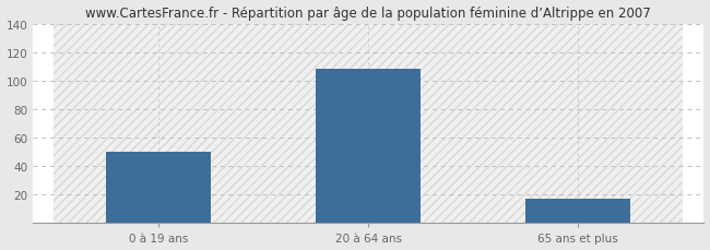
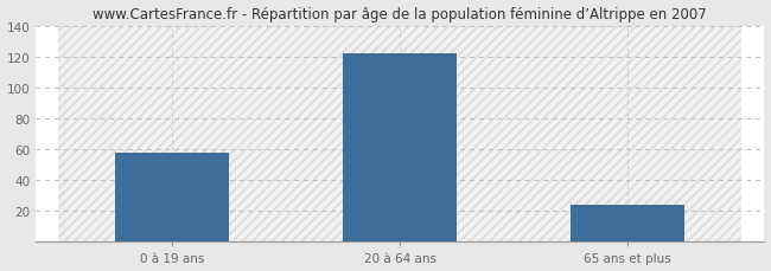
0 à 19 ans: 50 -> 58
20 à 64 ans: 108 -> 122
65 ans et plus: 17 -> 24
